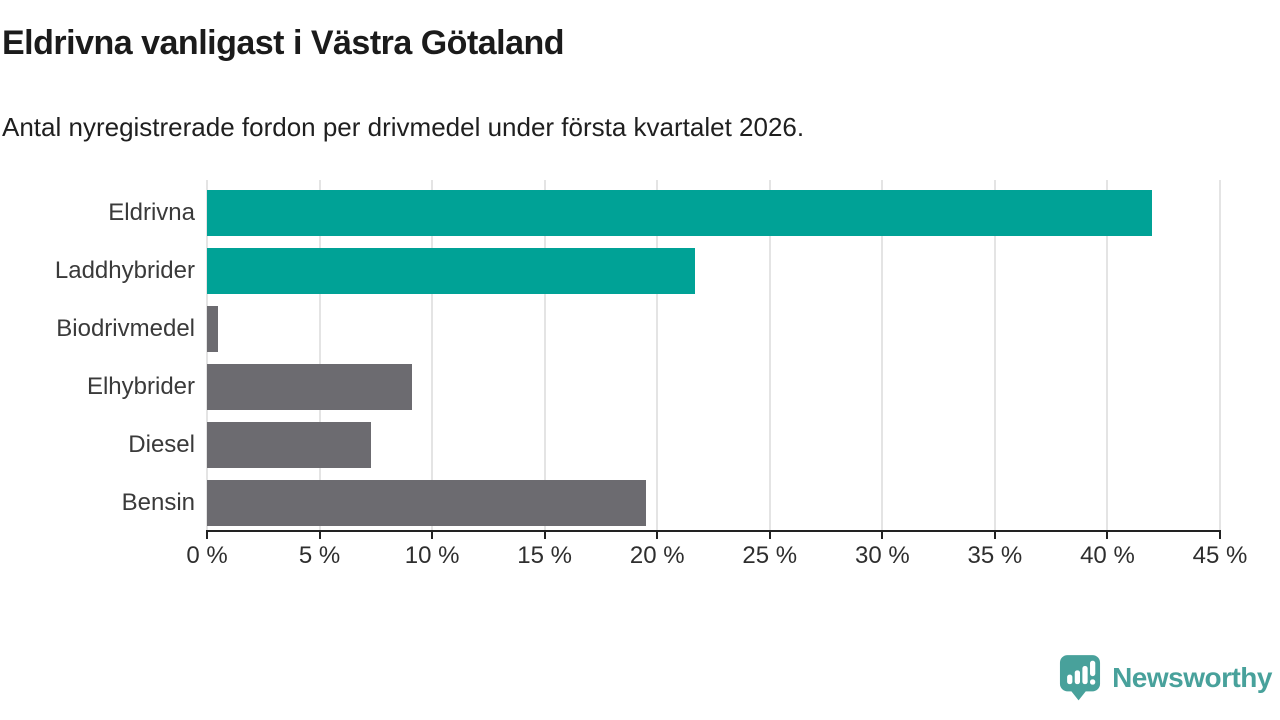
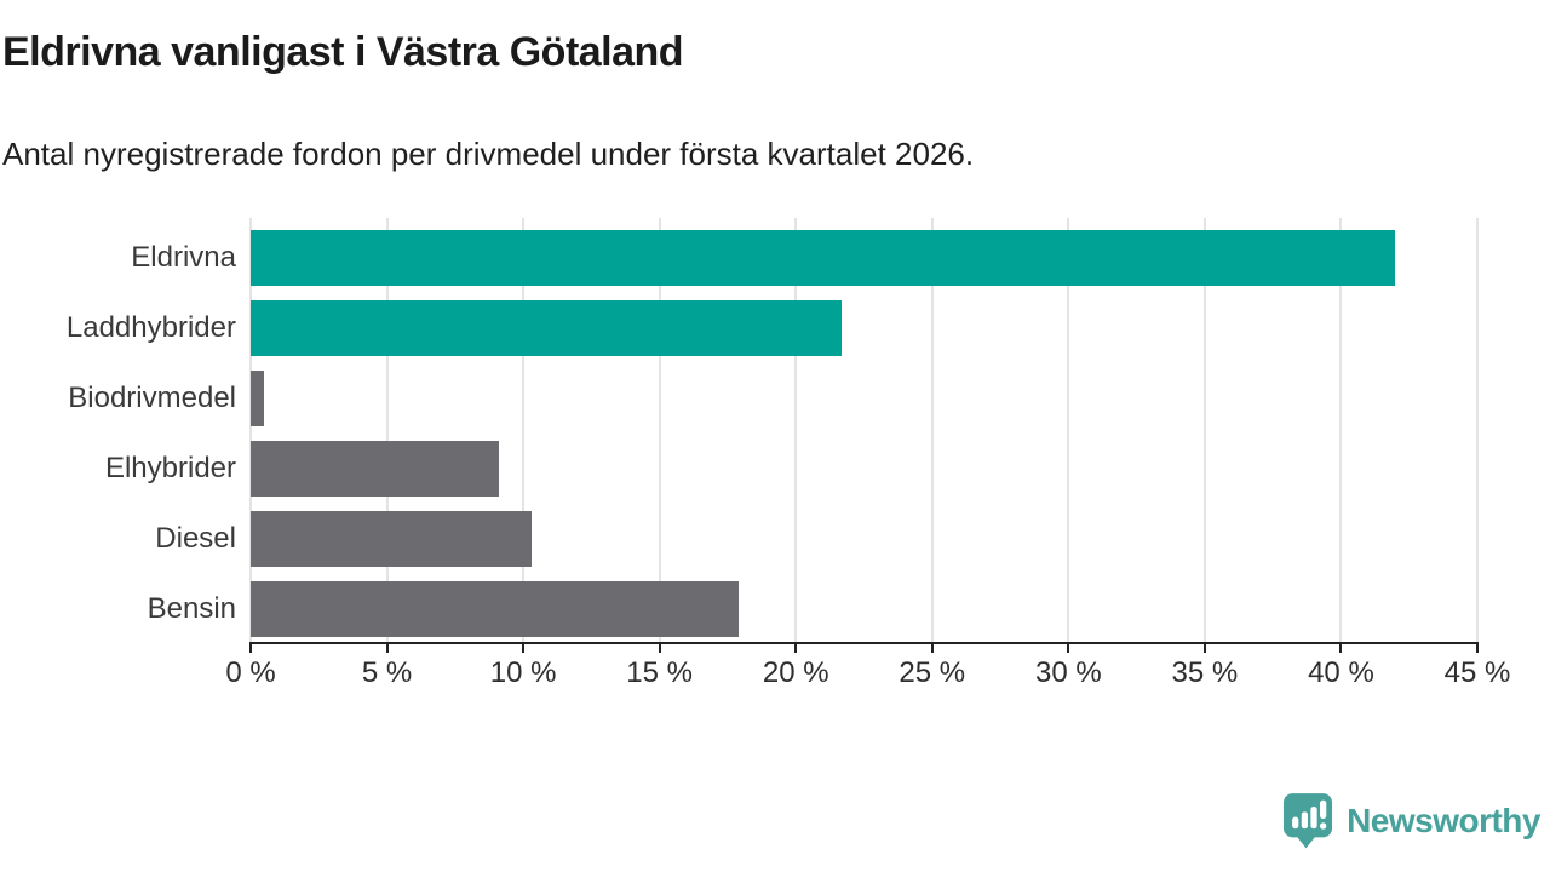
Diesel: 7.3% -> 10.3%
Bensin: 19.5% -> 17.9%
